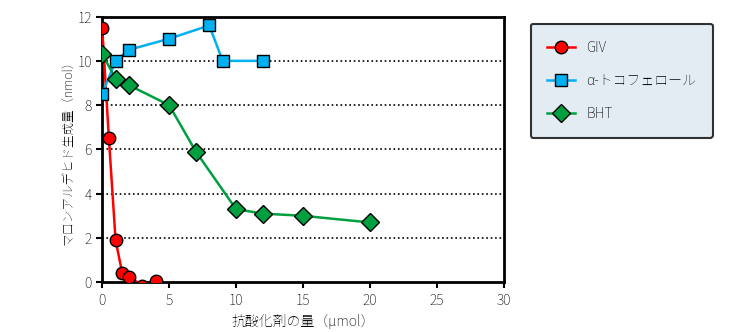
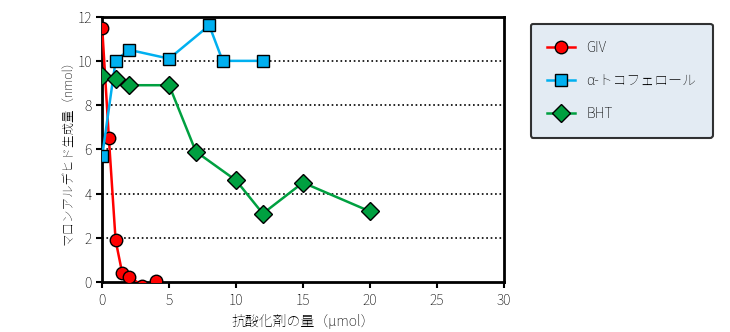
α-トコフェロール/0: 8.5 -> 5.7
BHT/0: 10.3 -> 9.3
α-トコフェロール/5: 11.0 -> 10.1
BHT/5: 8.0 -> 8.9
BHT/10: 3.3 -> 4.6
BHT/15: 3.0 -> 4.5
BHT/20: 2.7 -> 3.2
